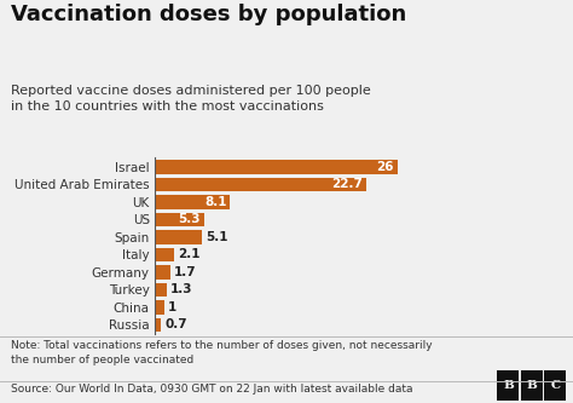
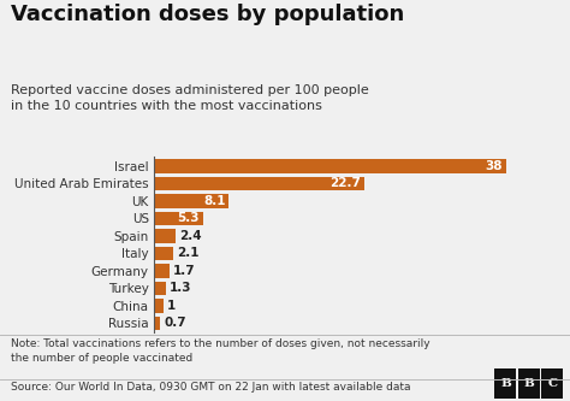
Israel: 26 -> 38
Spain: 5.1 -> 2.4
